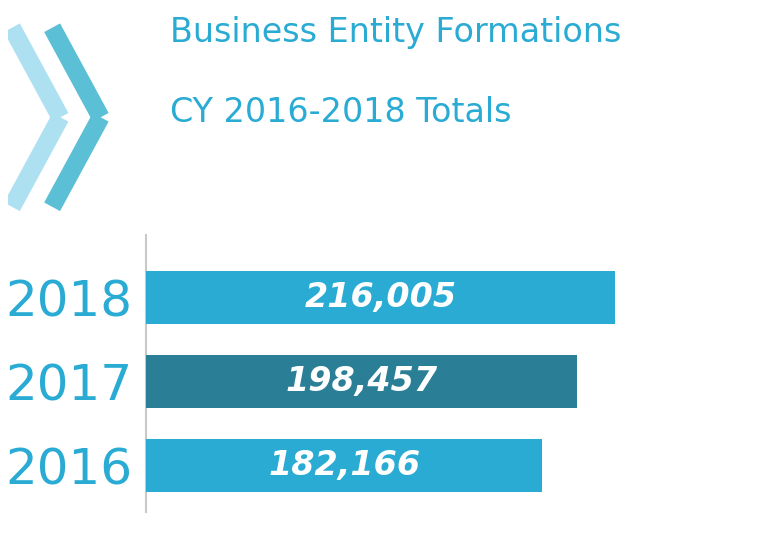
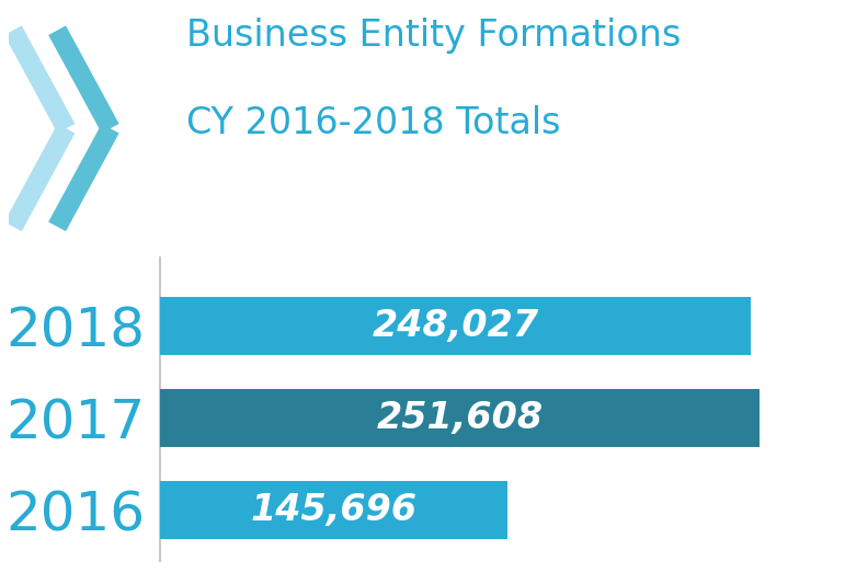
2018: 216,005 -> 248,027
2017: 198,457 -> 251,608
2016: 182,166 -> 145,696
